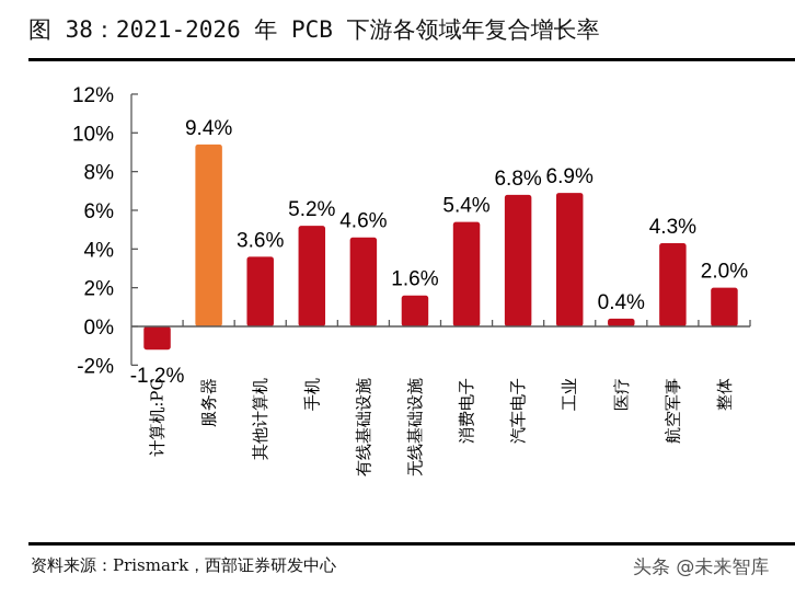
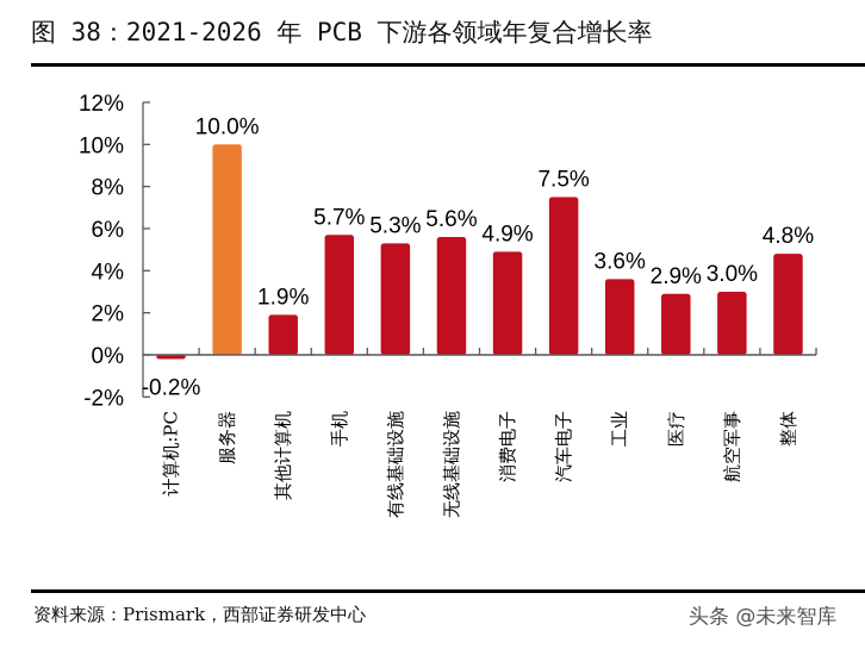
计算机:PC: -1.2% -> -0.2%
服务器: 9.4% -> 10.0%
其他计算机: 3.6% -> 1.9%
手机: 5.2% -> 5.7%
有线基础设施: 4.6% -> 5.3%
无线基础设施: 1.6% -> 5.6%
消费电子: 5.4% -> 4.9%
汽车电子: 6.8% -> 7.5%
工业: 6.9% -> 3.6%
医疗: 0.4% -> 2.9%
航空军事: 4.3% -> 3.0%
整体: 2.0% -> 4.8%
